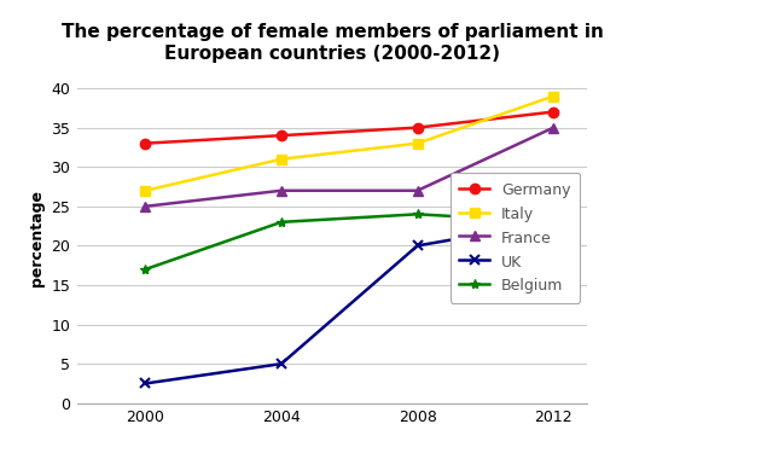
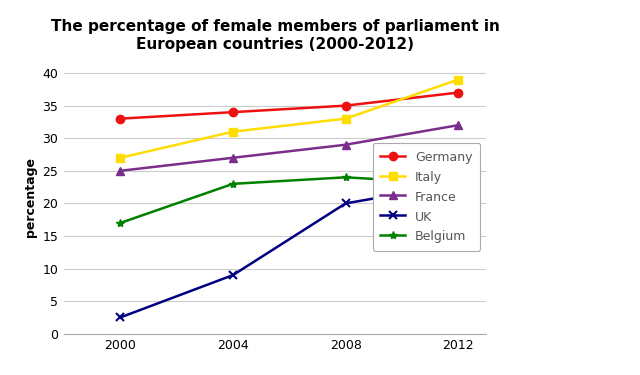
UK/2004: 5.0 -> 9.0
France/2008: 27 -> 29
France/2012: 35 -> 32
